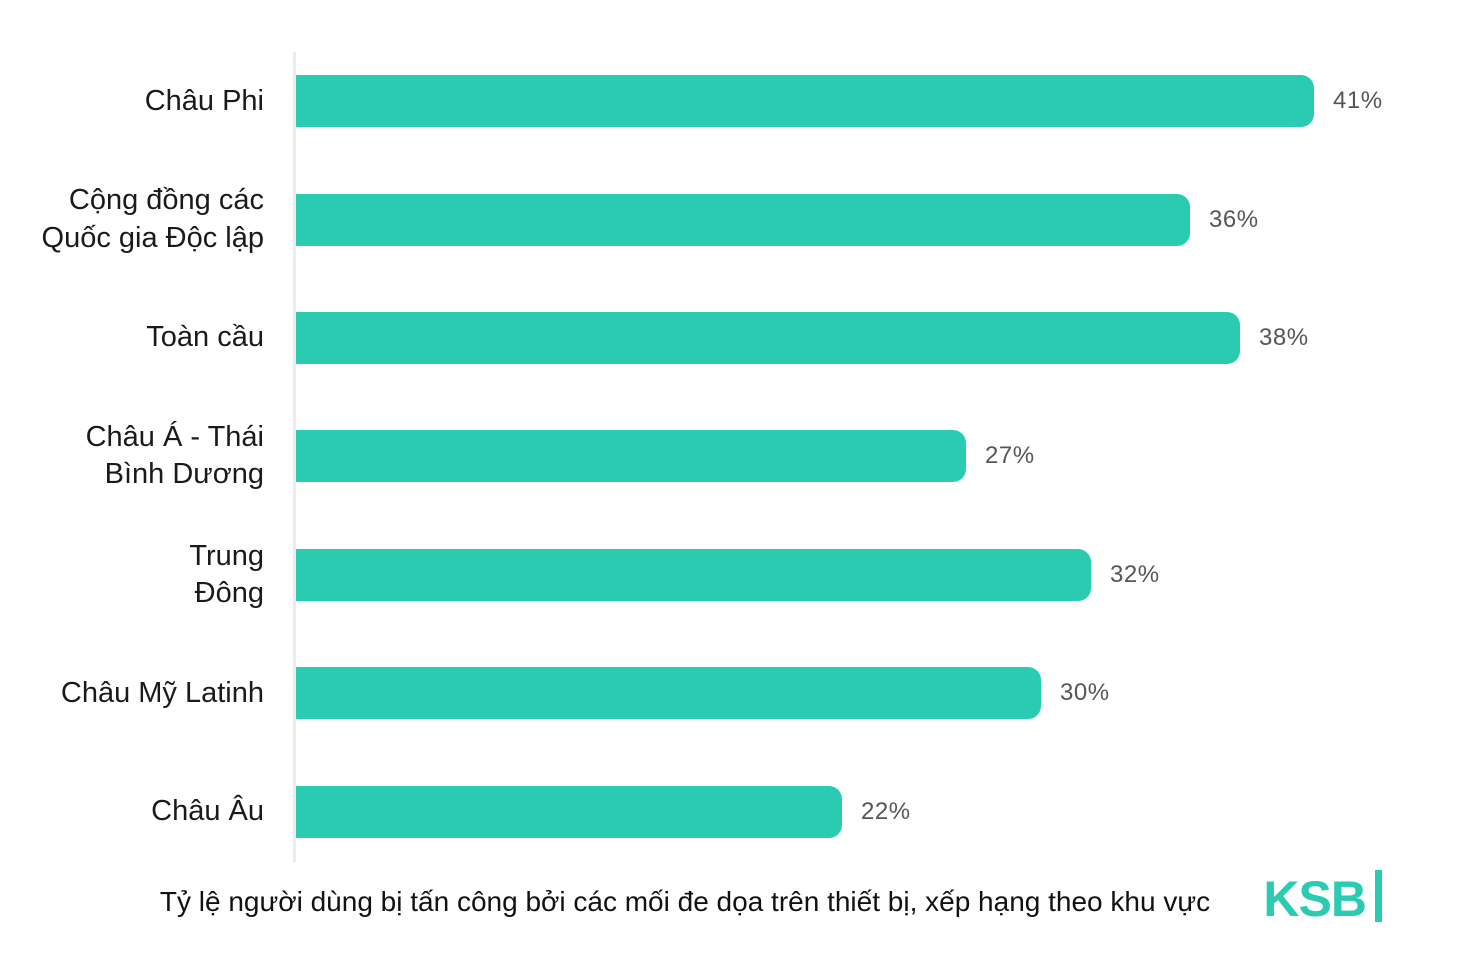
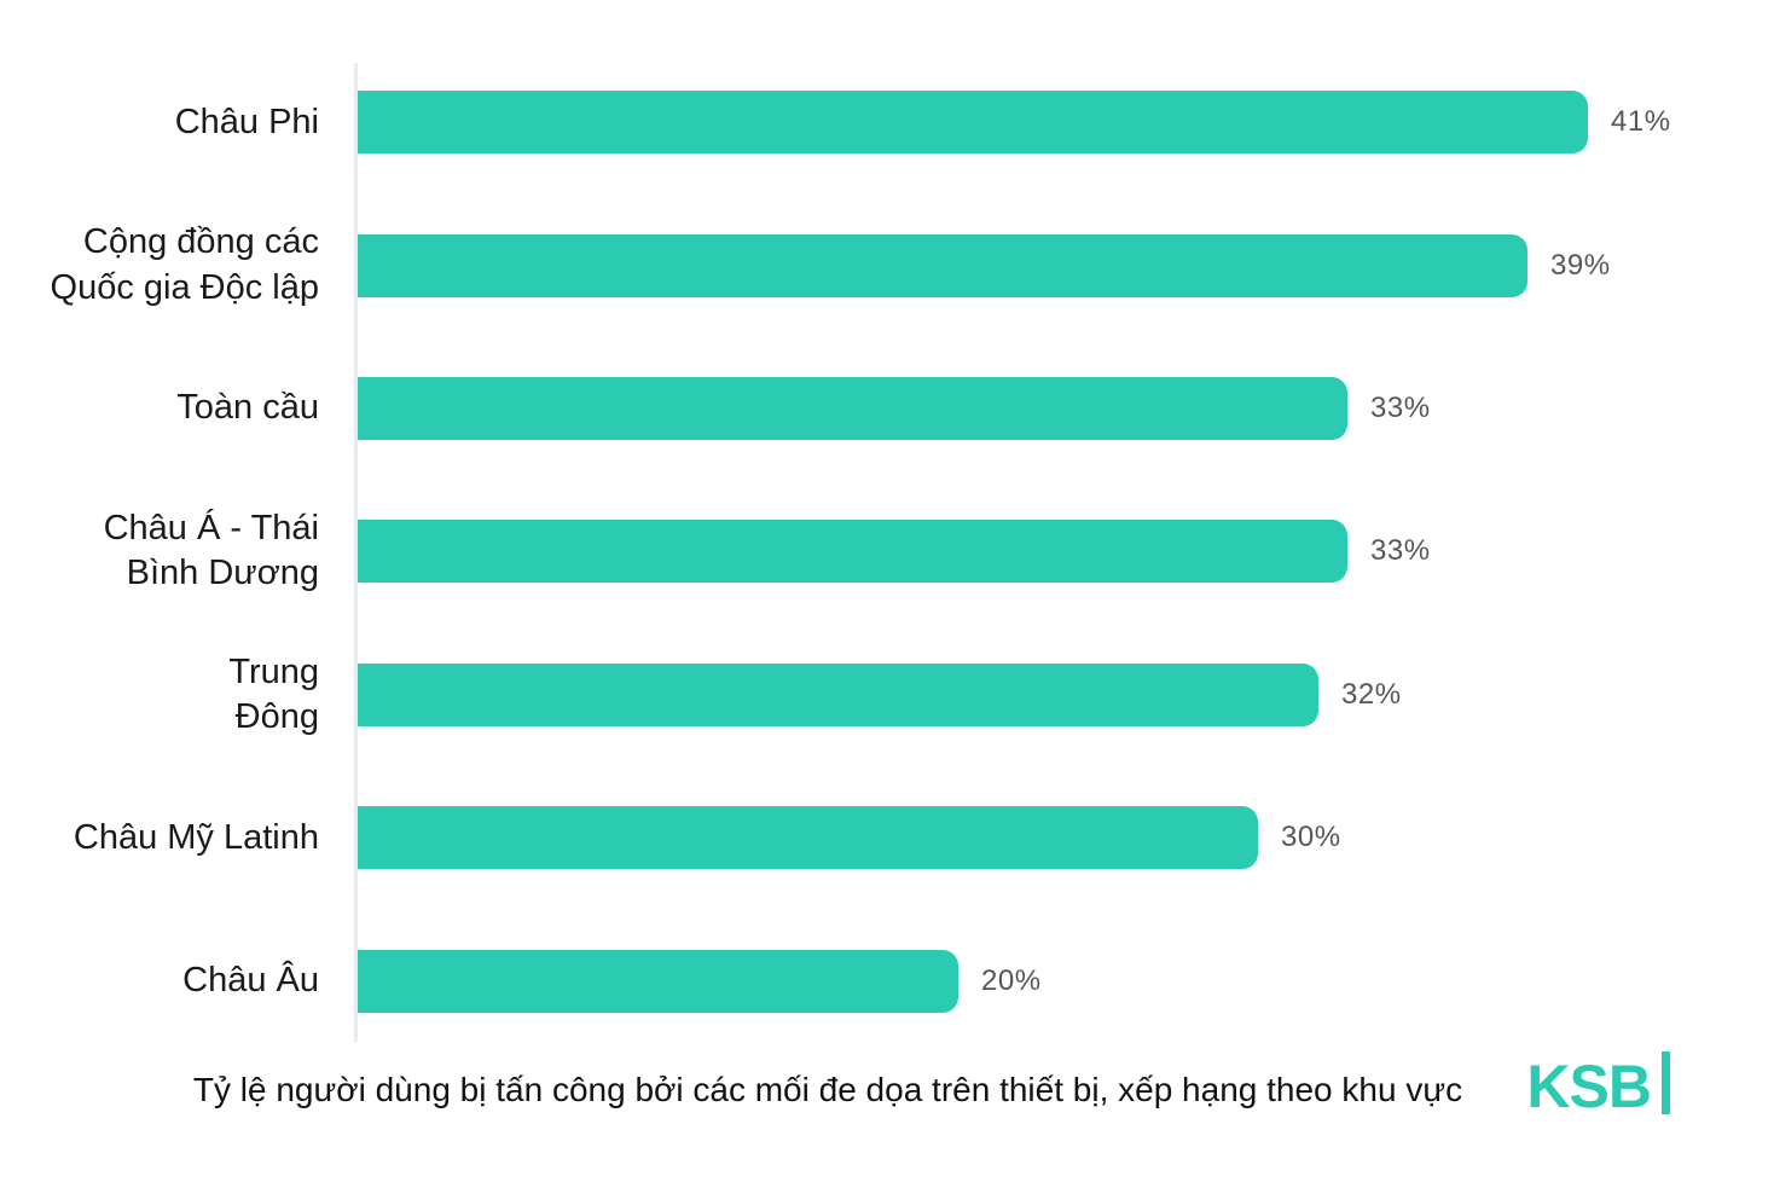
Cộng đồng các Quốc gia Độc lập: 36% -> 39%
Toàn cầu: 38% -> 33%
Châu Á - Thái Bình Dương: 27% -> 33%
Châu Âu: 22% -> 20%
